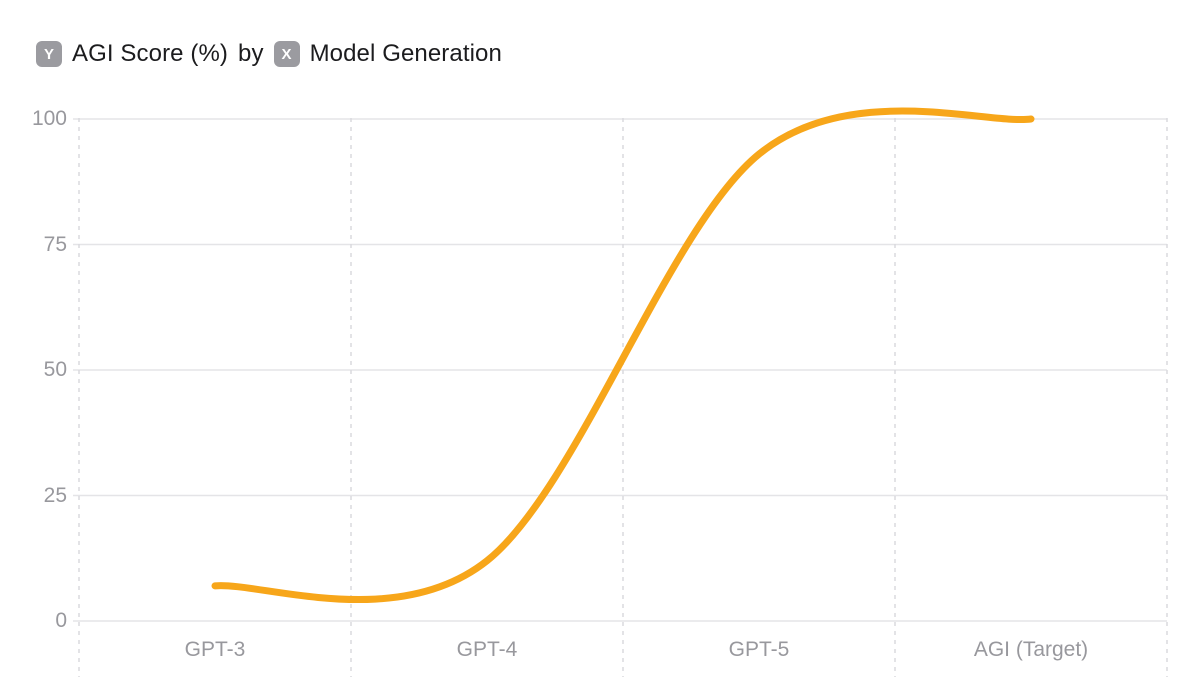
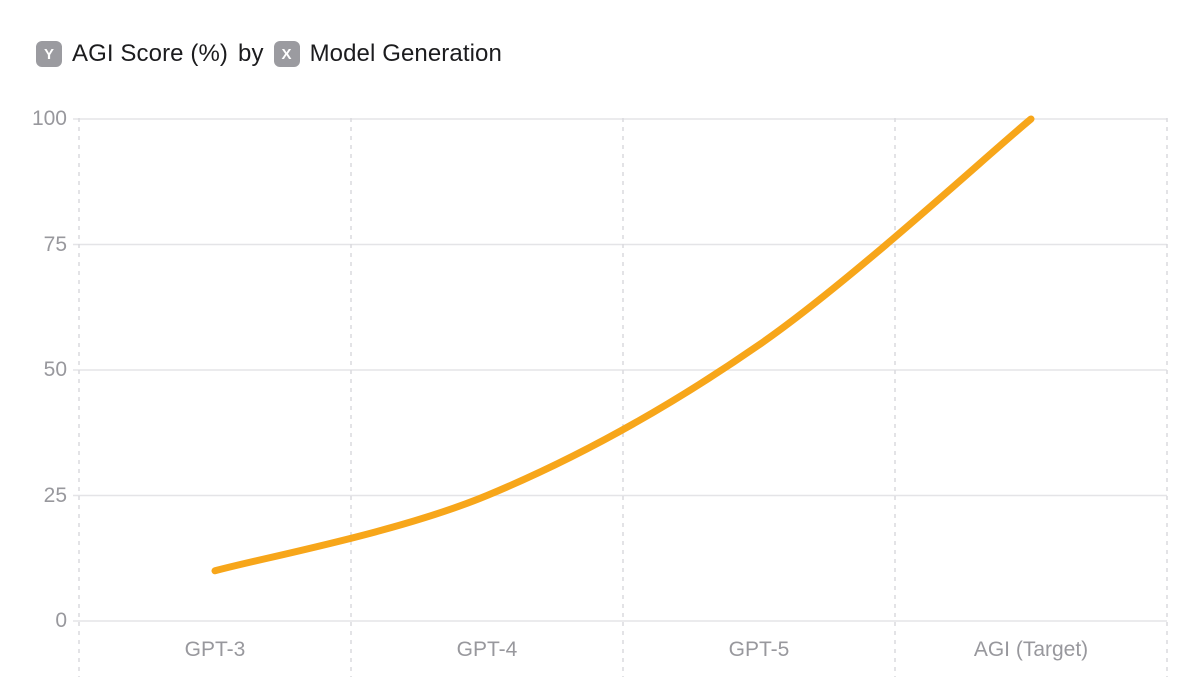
GPT-3: 7 -> 10
GPT-4: 12 -> 25
GPT-5: 93 -> 55
